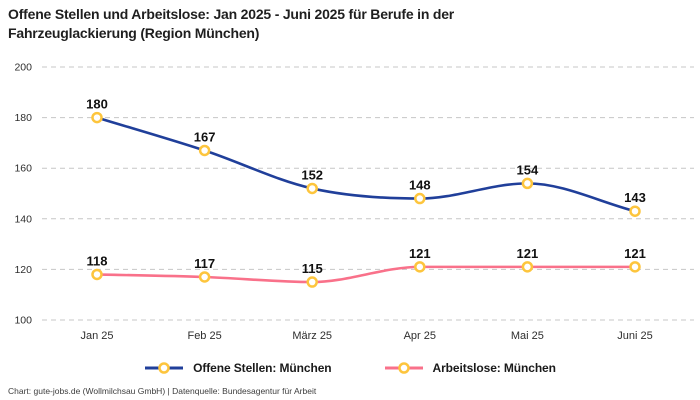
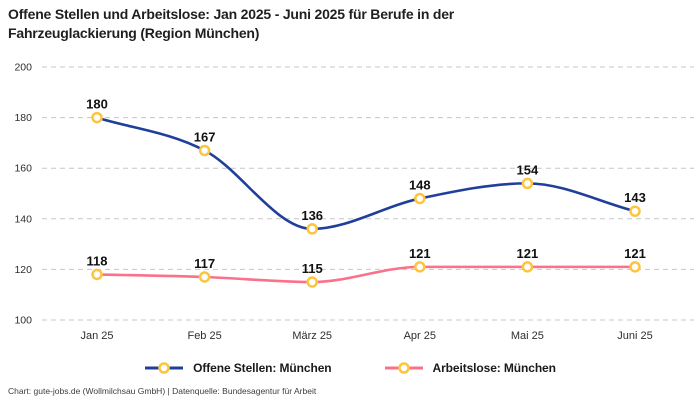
Offene Stellen: München/März 25: 152 -> 136
